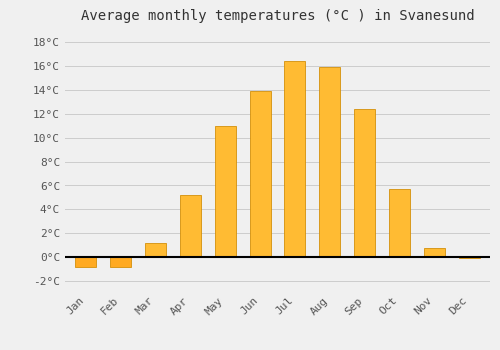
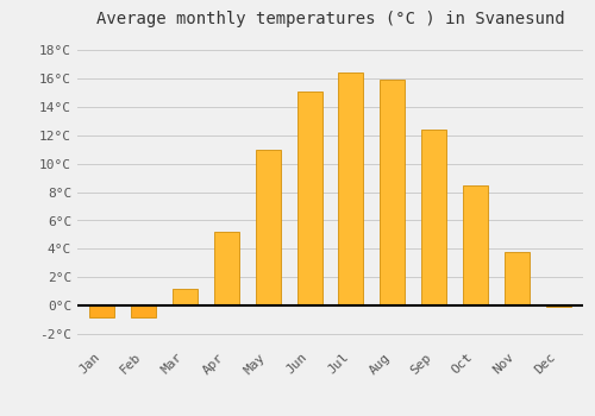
Jun: 13.9°C -> 15.1°C
Oct: 5.7°C -> 8.5°C
Nov: 0.8°C -> 3.8°C
